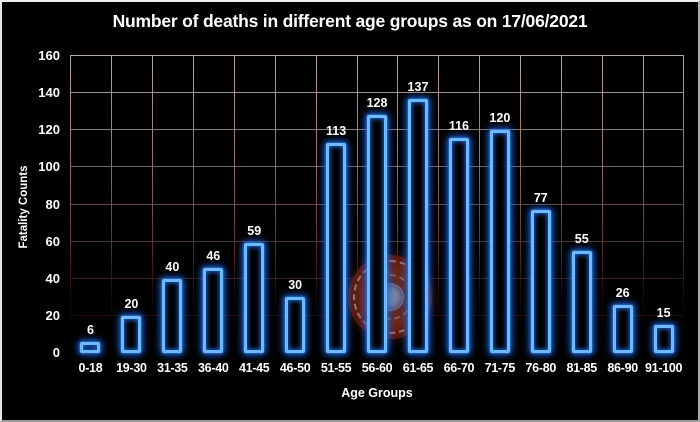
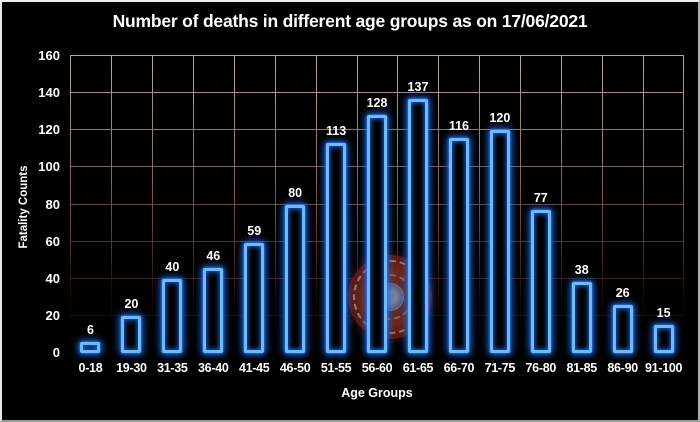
46-50: 30 -> 80
81-85: 55 -> 38
